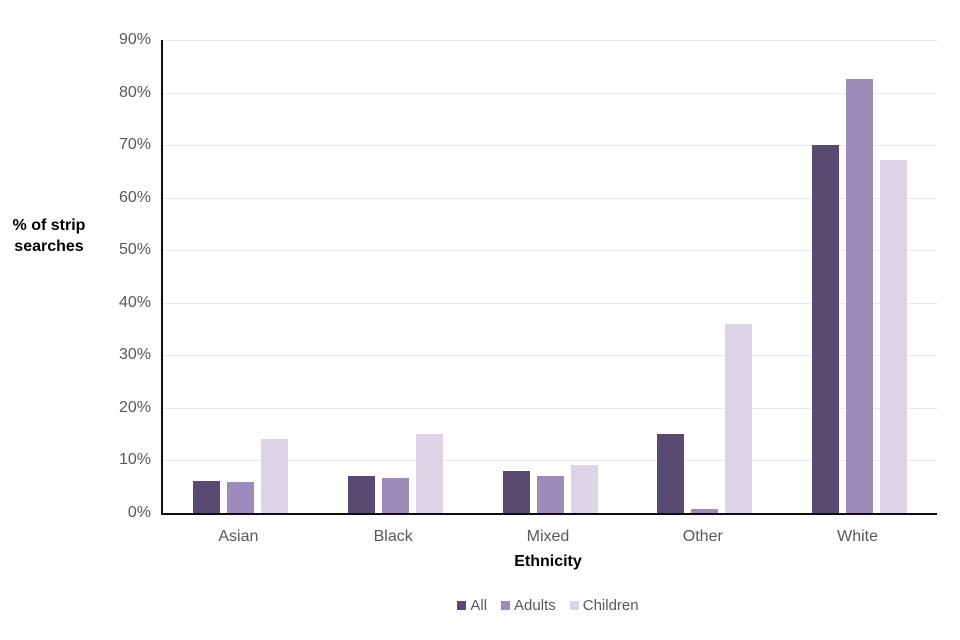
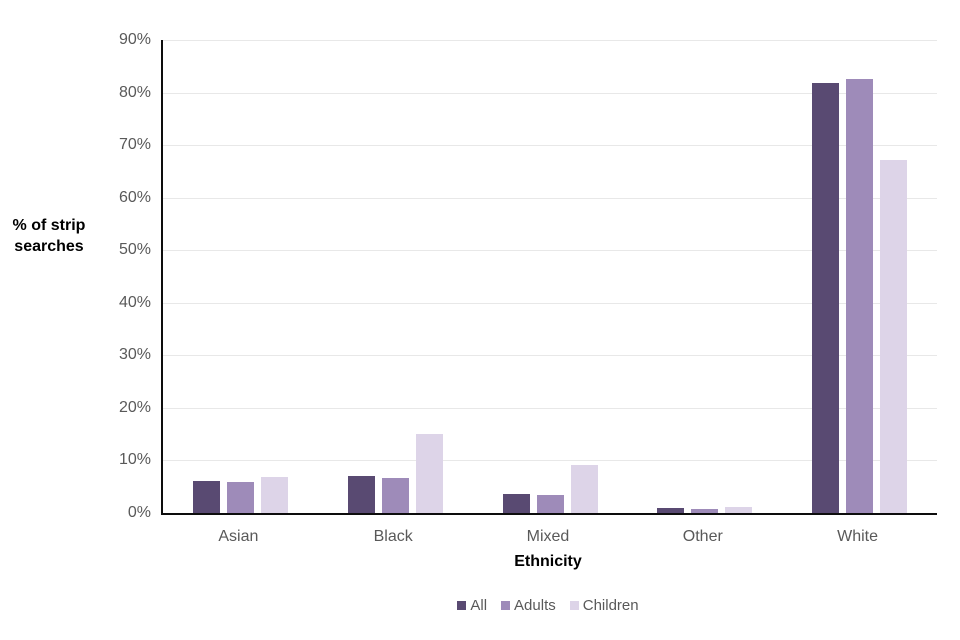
Children/Asian: 14% -> 7%
All/Mixed: 8% -> 4%
Adults/Mixed: 7% -> 3%
All/Other: 15% -> 1%
Children/Other: 36% -> 1%
All/White: 70% -> 82%
